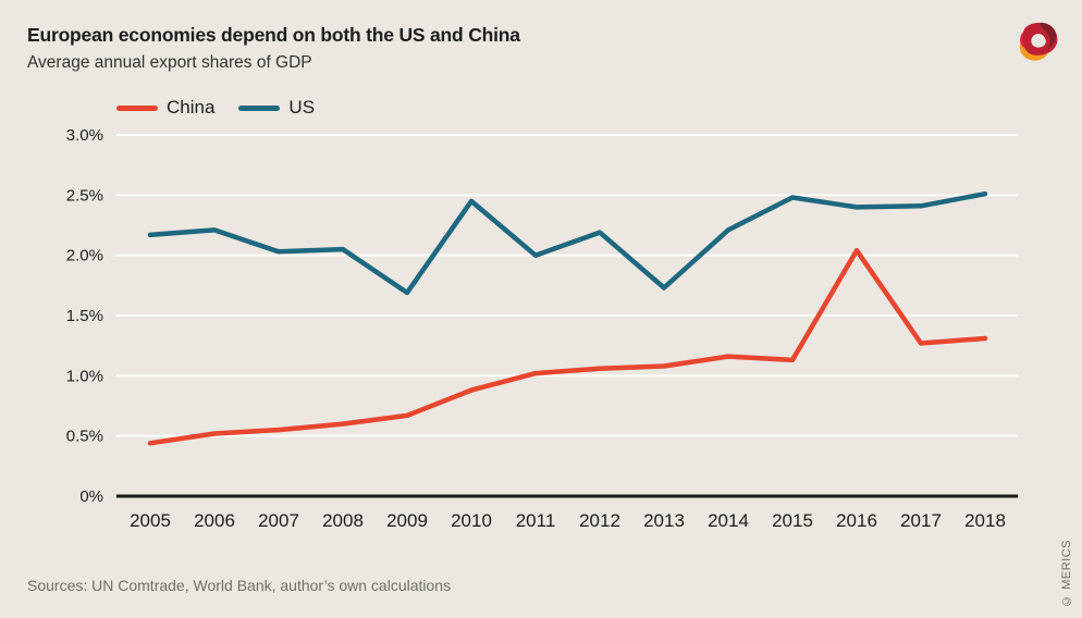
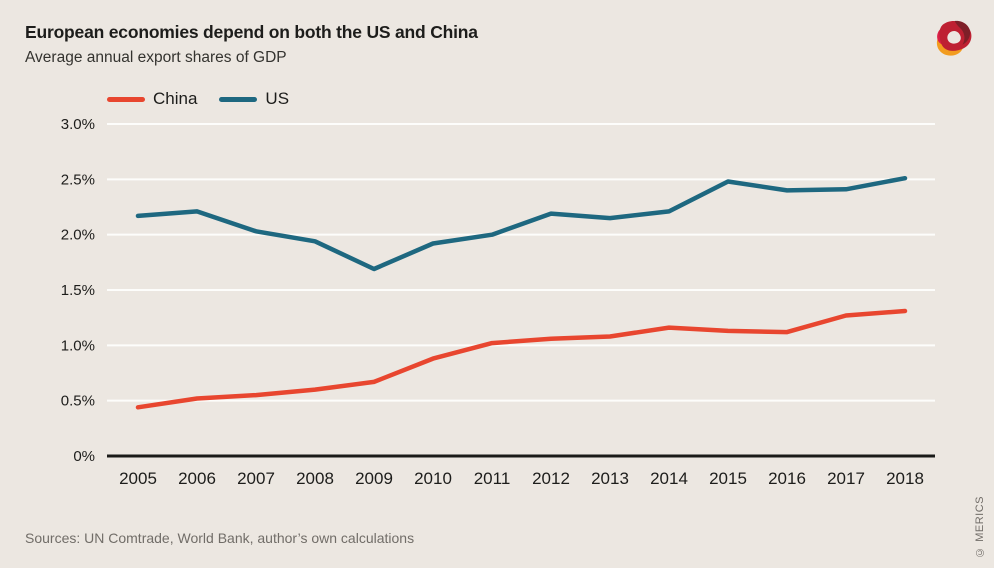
US/2008: 2.05% -> 1.94%
US/2010: 2.45% -> 1.92%
US/2013: 1.73% -> 2.15%
China/2016: 2.04% -> 1.12%
